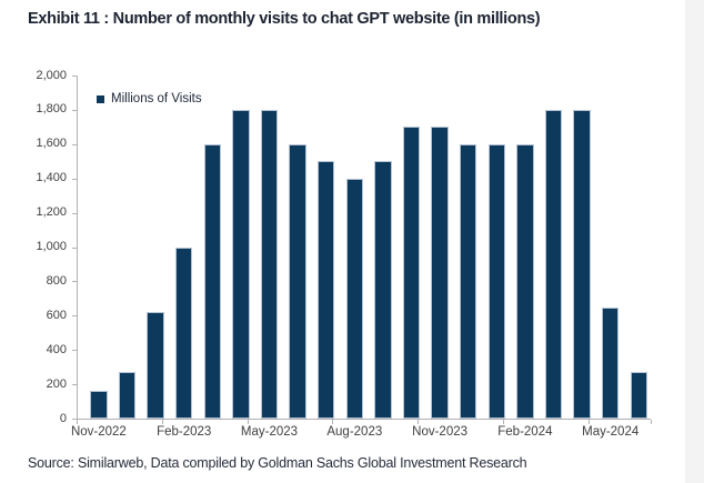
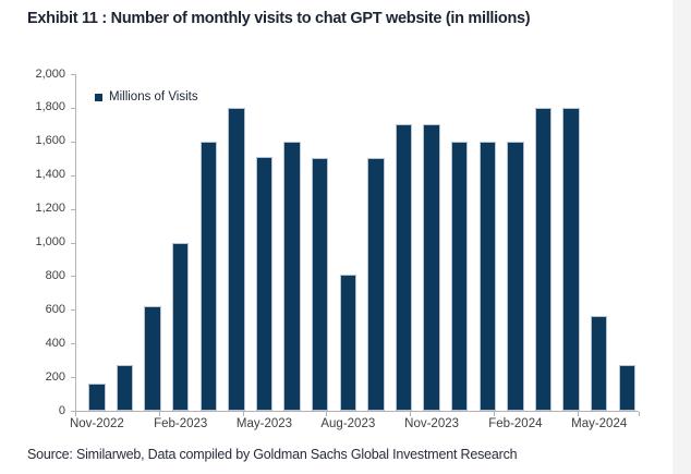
May-2023: 1800 -> 1510
Aug-2023: 1400 -> 810
May-2024: 650 -> 560
